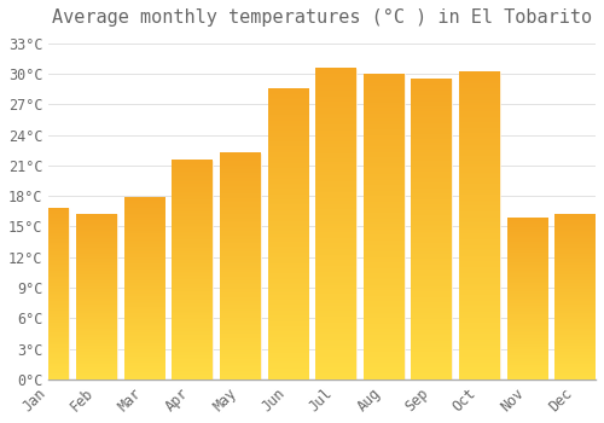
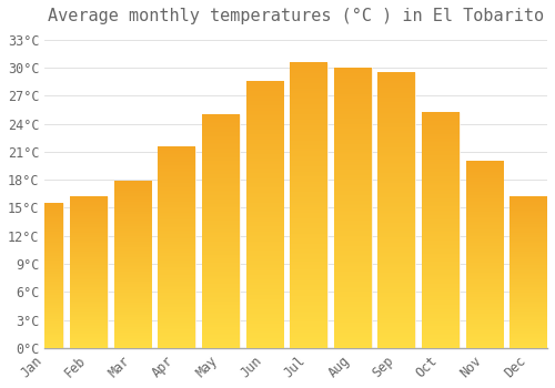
Jan: 16.8°C -> 15.5°C
May: 22.2°C -> 25.0°C
Oct: 30.2°C -> 25.2°C
Nov: 15.8°C -> 20.0°C
